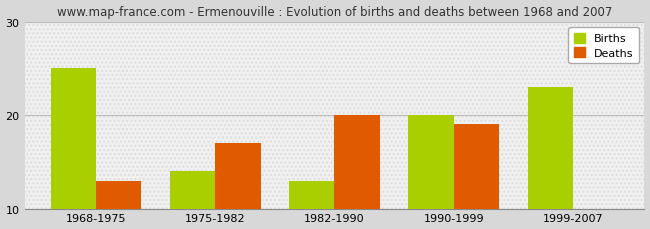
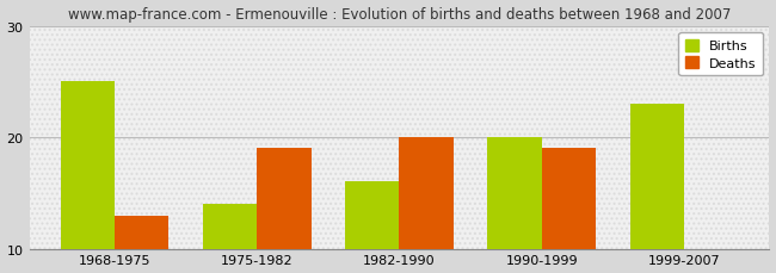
Deaths/1975-1982: 17 -> 19
Births/1982-1990: 13 -> 16
